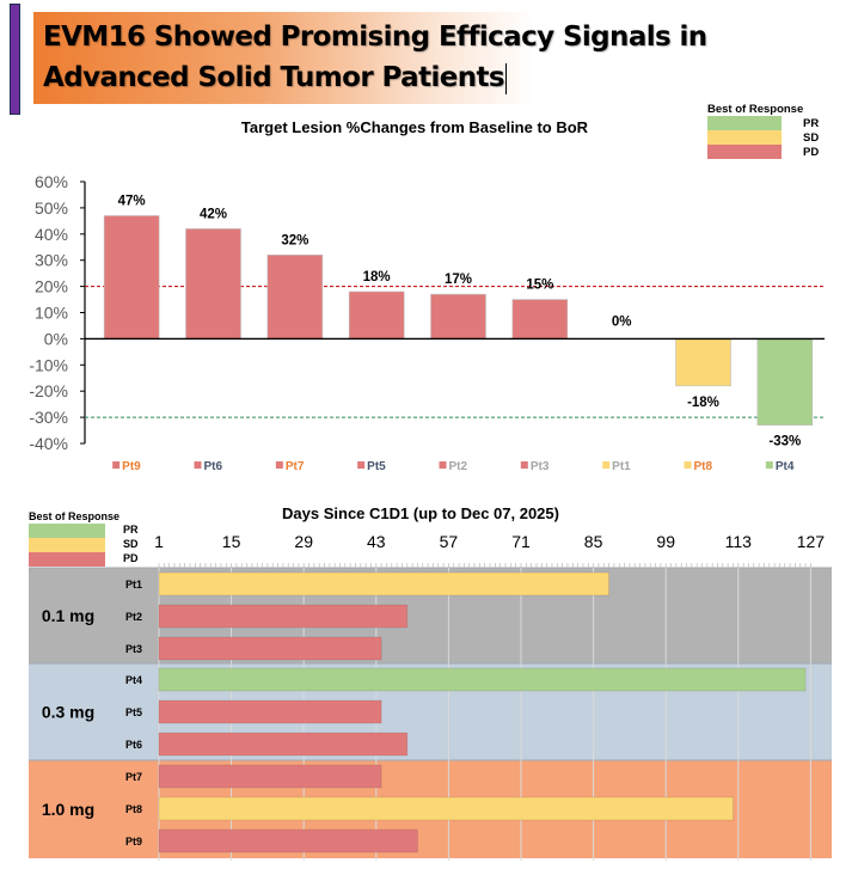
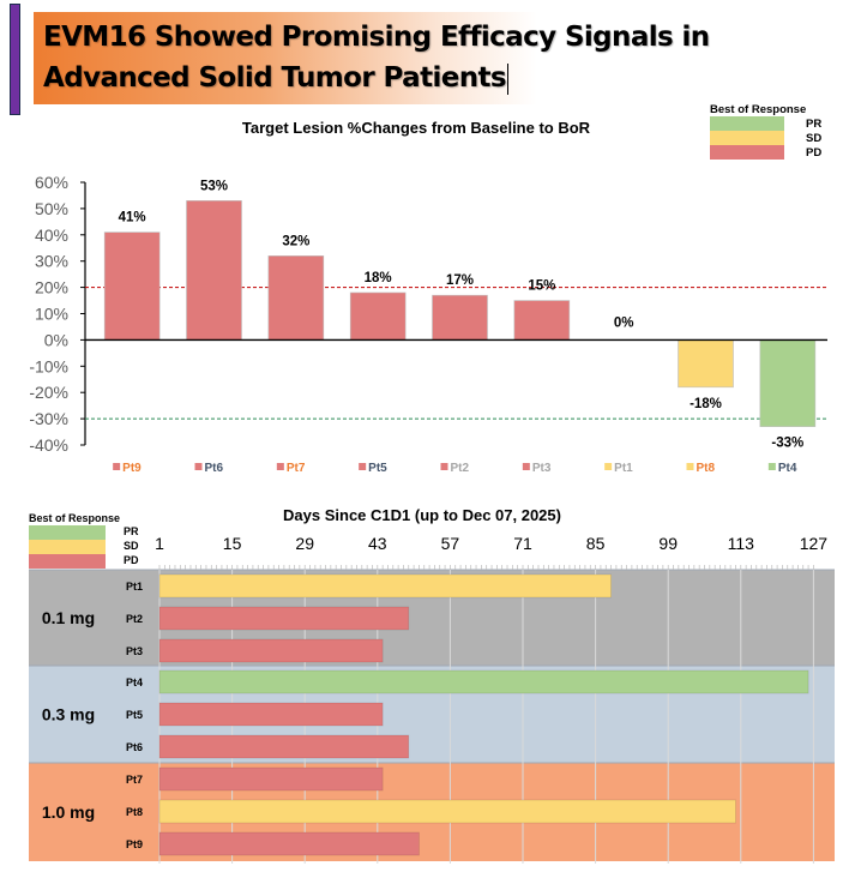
Target Lesion %Changes from Baseline to BoR/Pt9: 47% -> 41%
Target Lesion %Changes from Baseline to BoR/Pt6: 42% -> 53%
